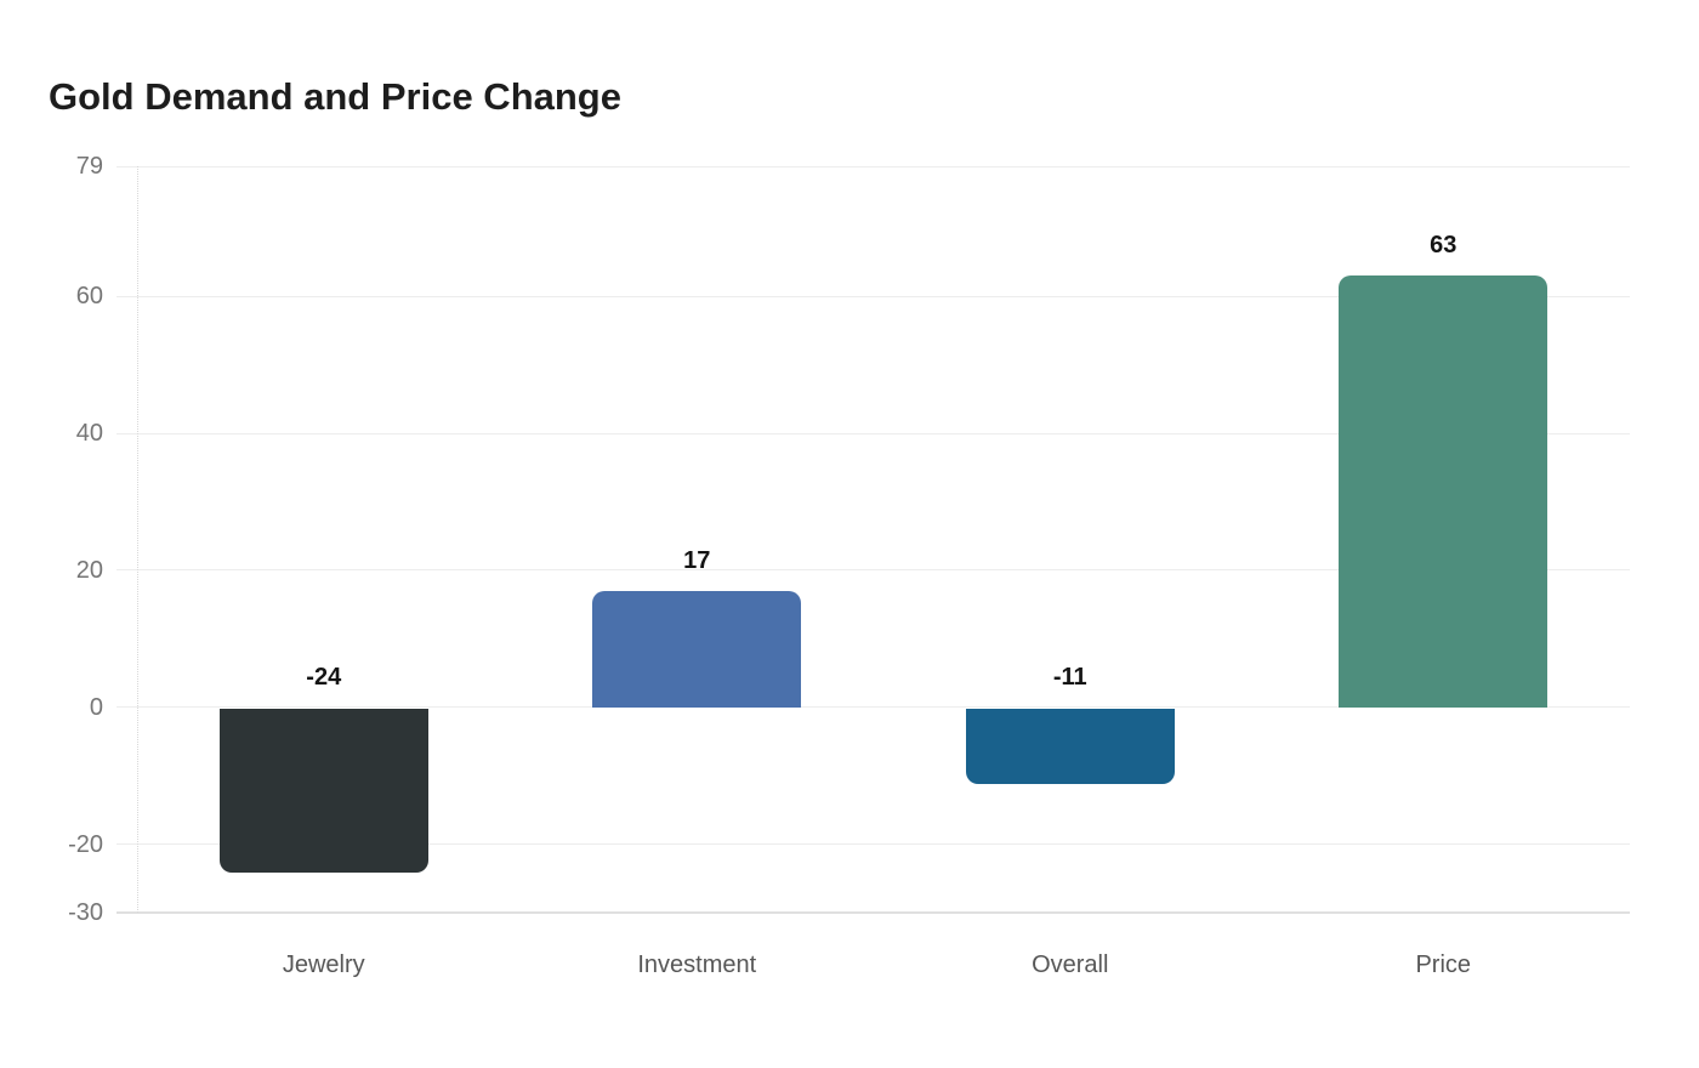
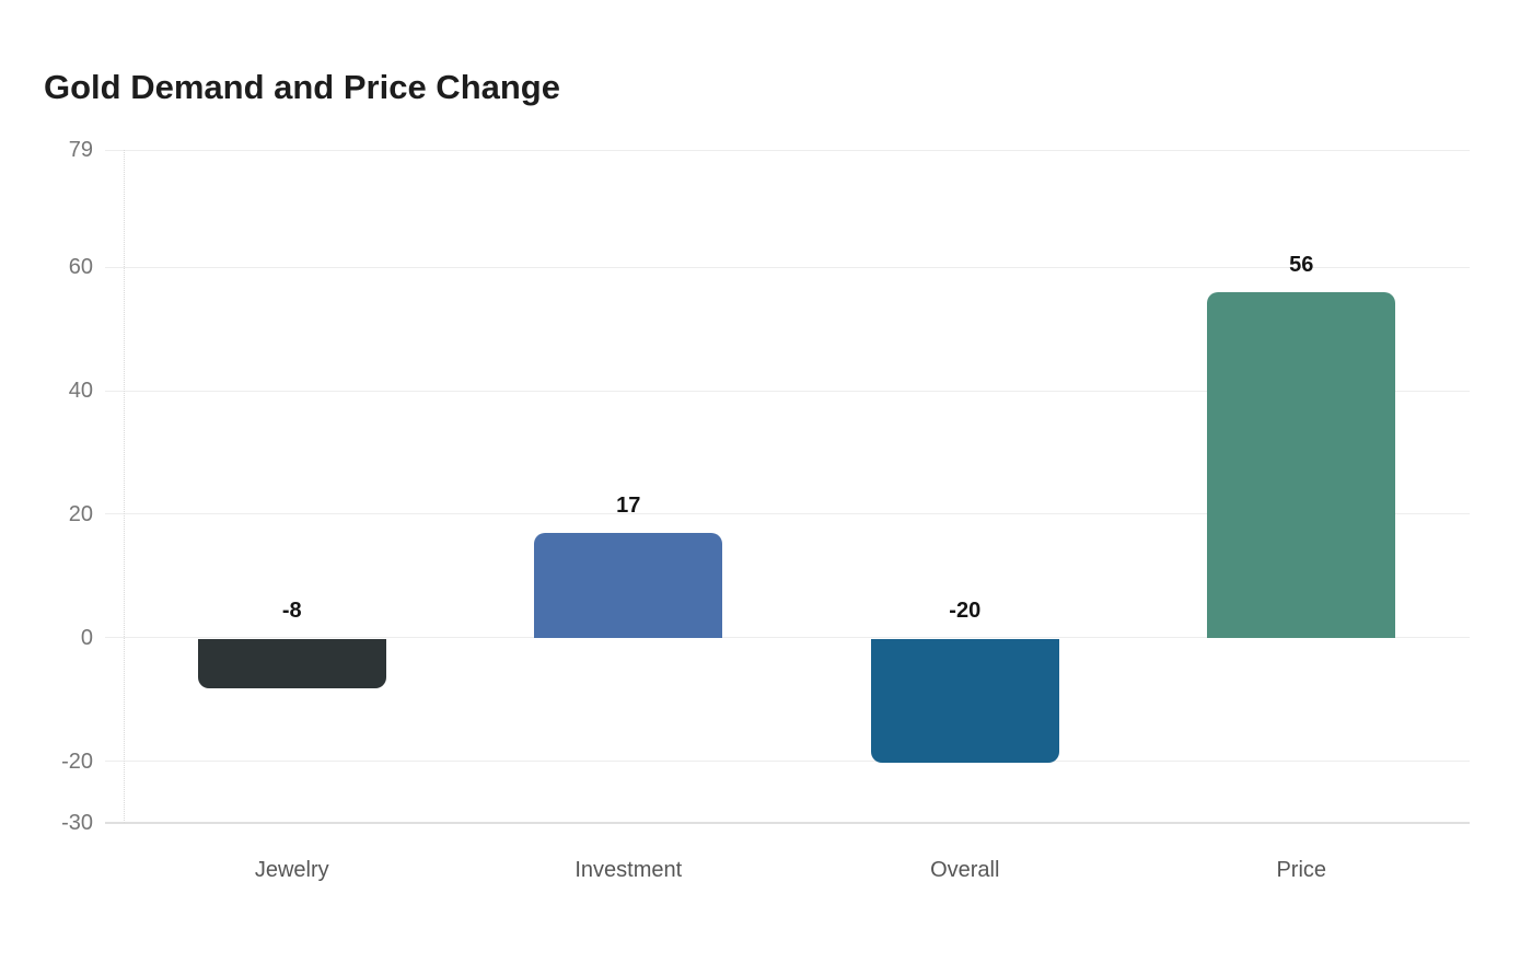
Jewelry: -24 -> -8
Overall: -11 -> -20
Price: 63 -> 56
